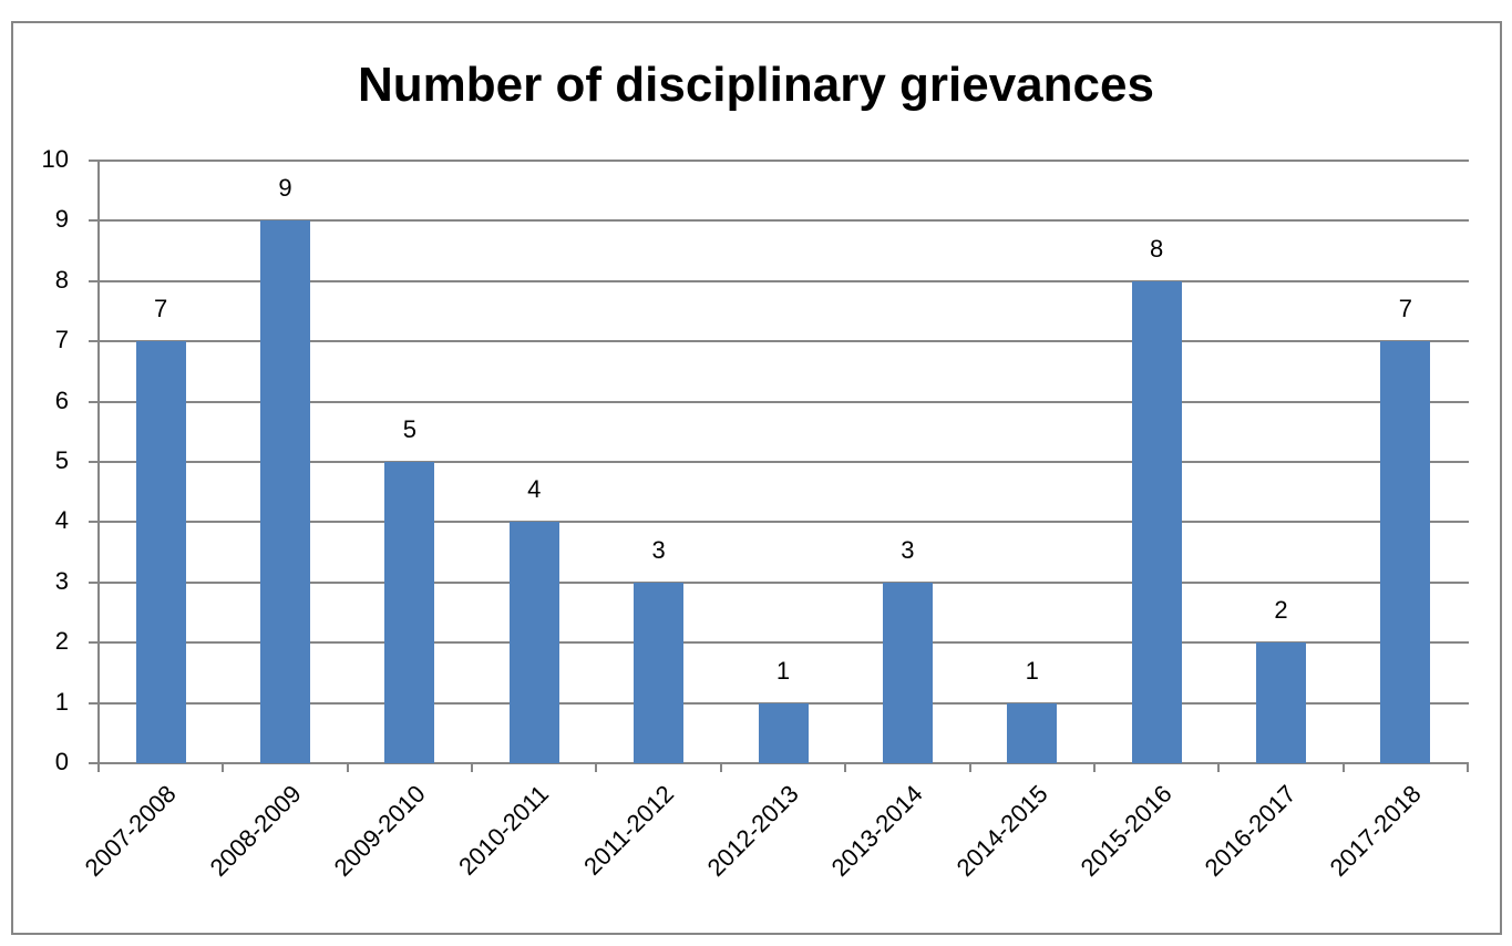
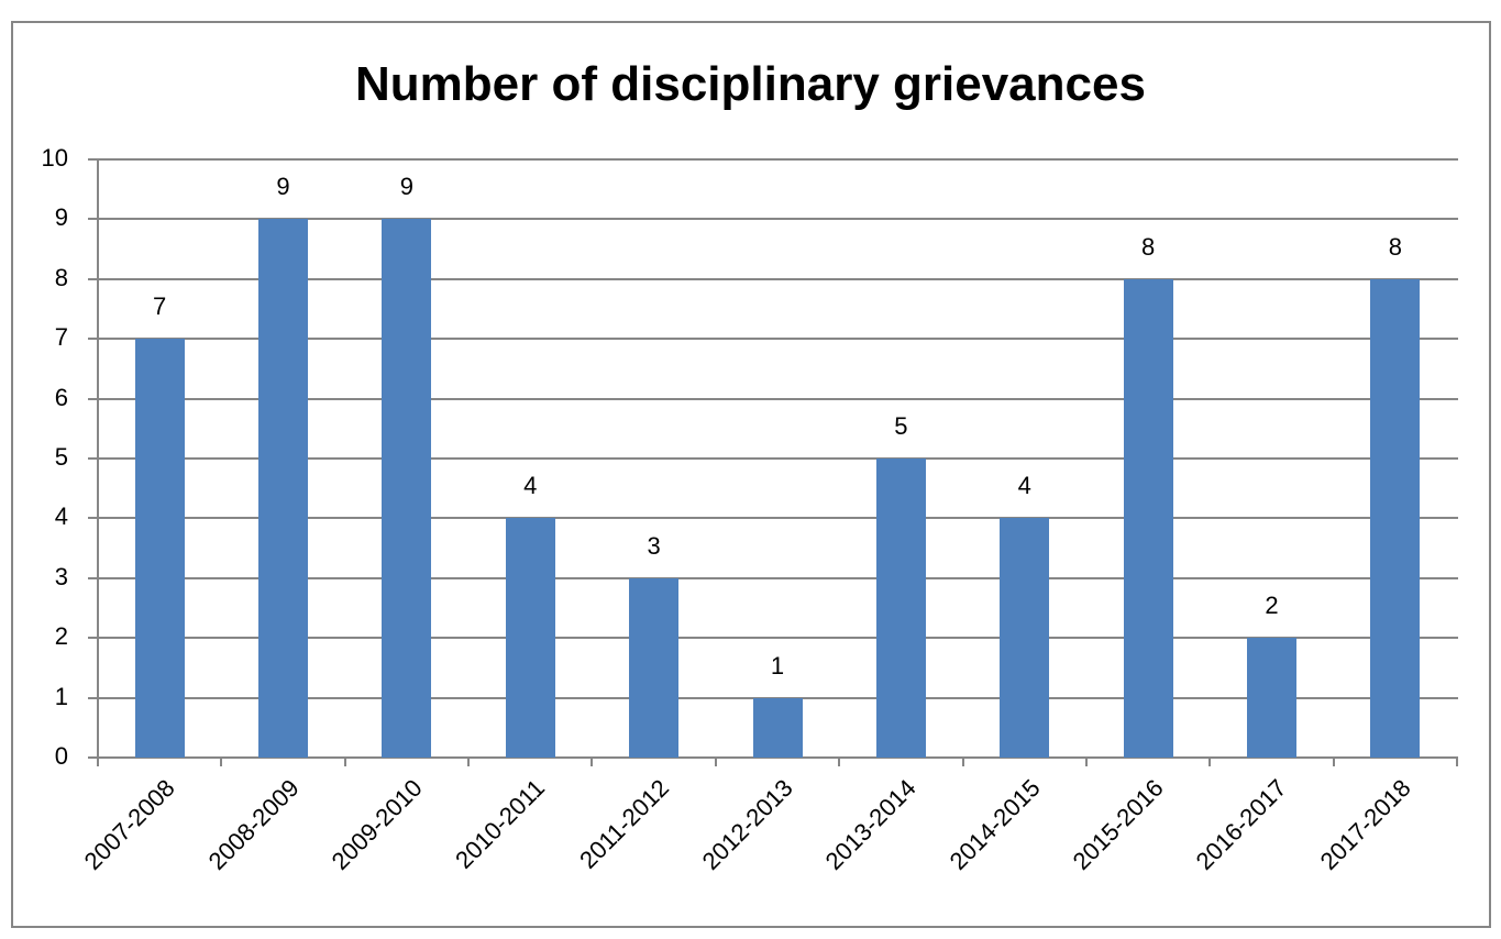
2009-2010: 5 -> 9
2013-2014: 3 -> 5
2014-2015: 1 -> 4
2017-2018: 7 -> 8
